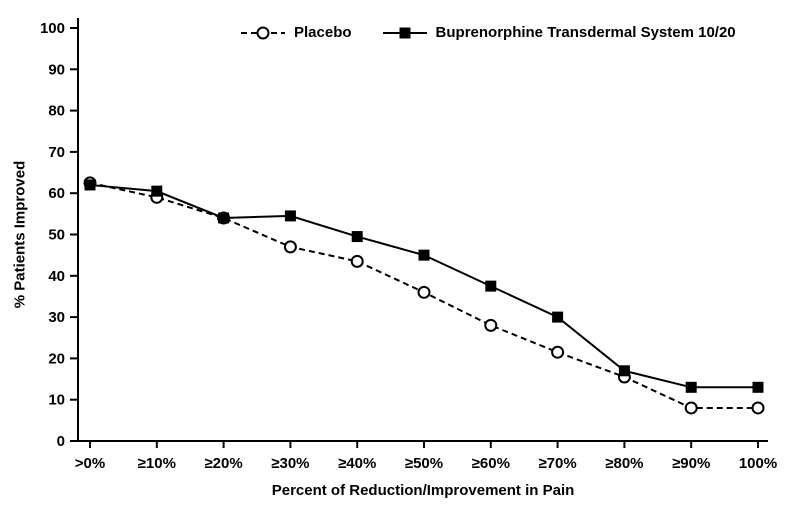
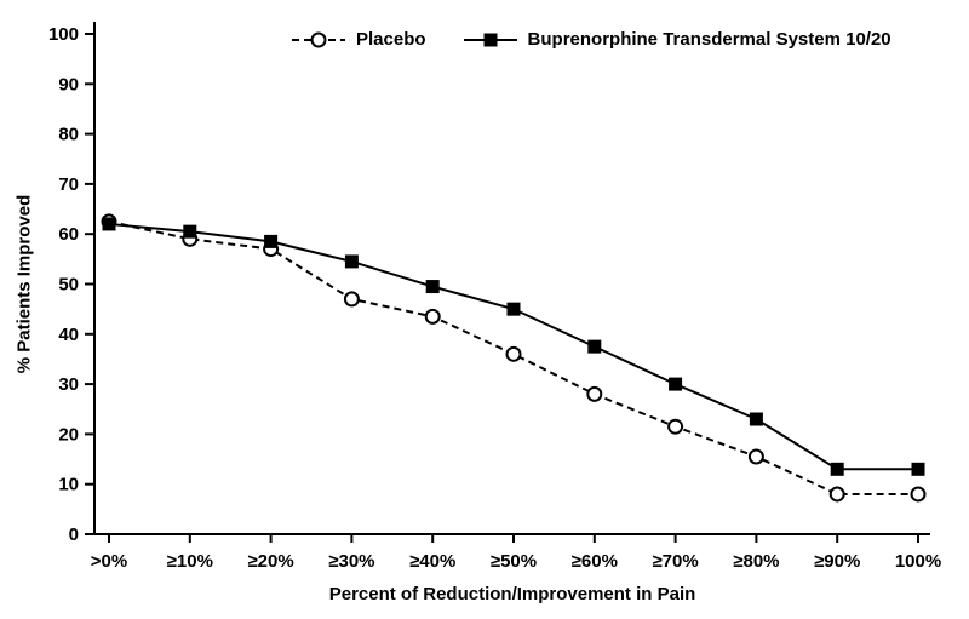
Placebo/≥20%: 54 -> 57
Buprenorphine Transdermal System 10/20/≥20%: 54 -> 58
Buprenorphine Transdermal System 10/20/≥80%: 17 -> 23
